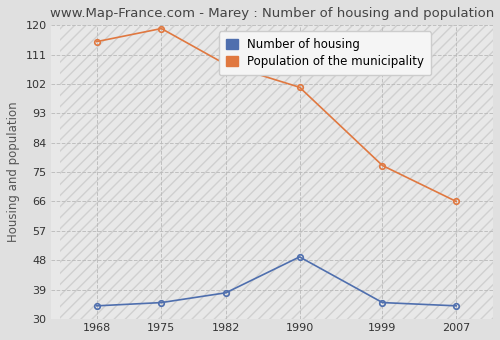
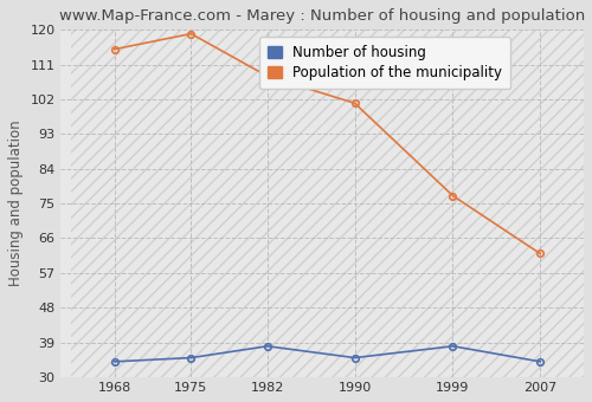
Number of housing/1990: 49 -> 35
Number of housing/1999: 35 -> 38
Population of the municipality/2007: 66 -> 62
